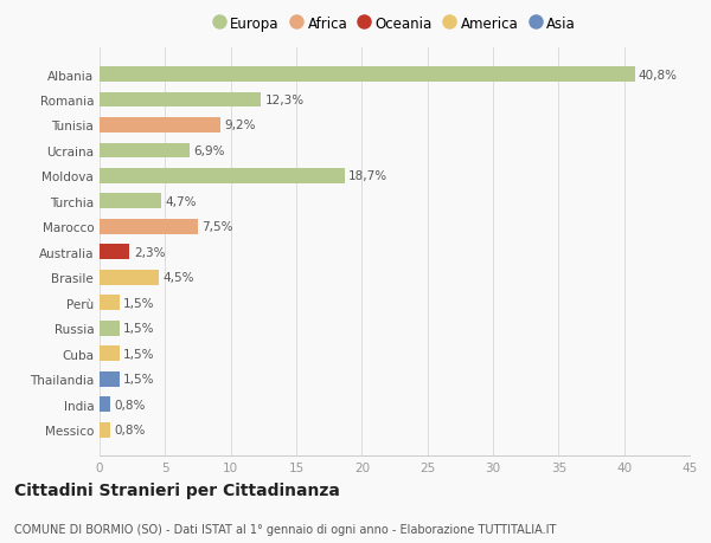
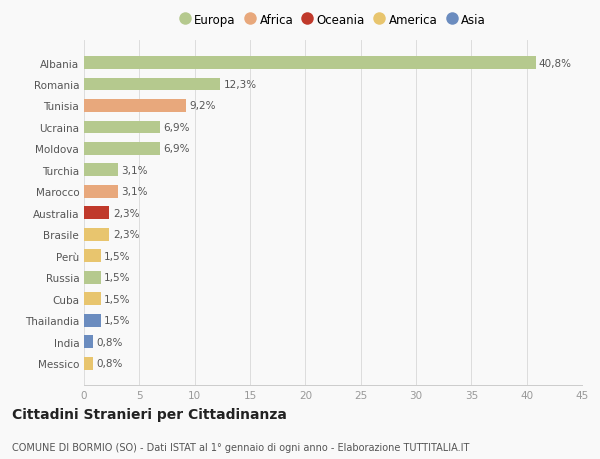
Moldova: 18,7% -> 6,9%
Turchia: 4,7% -> 3,1%
Marocco: 7,5% -> 3,1%
Brasile: 4,5% -> 2,3%
